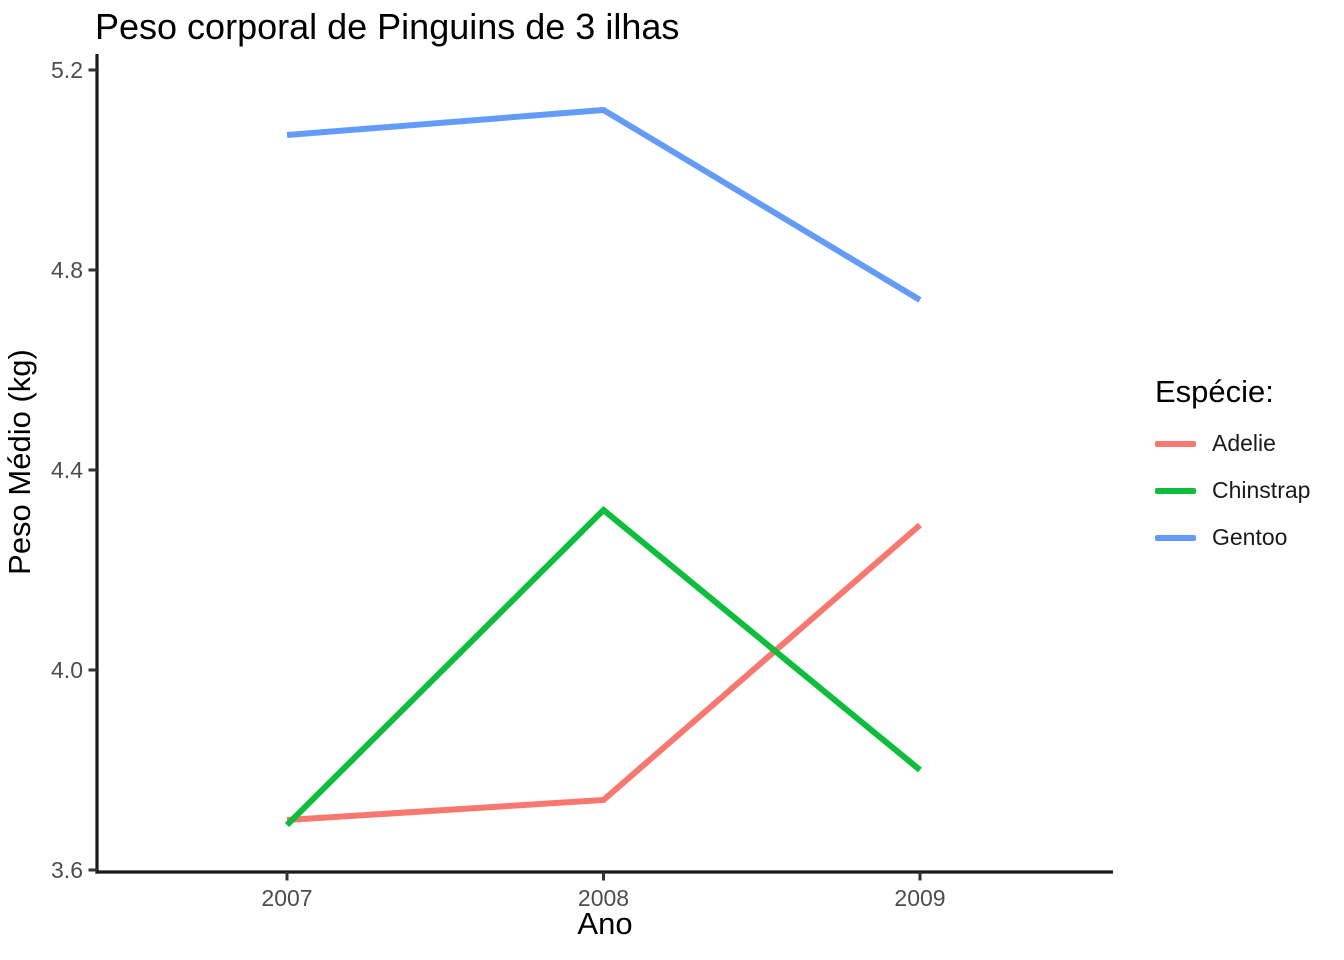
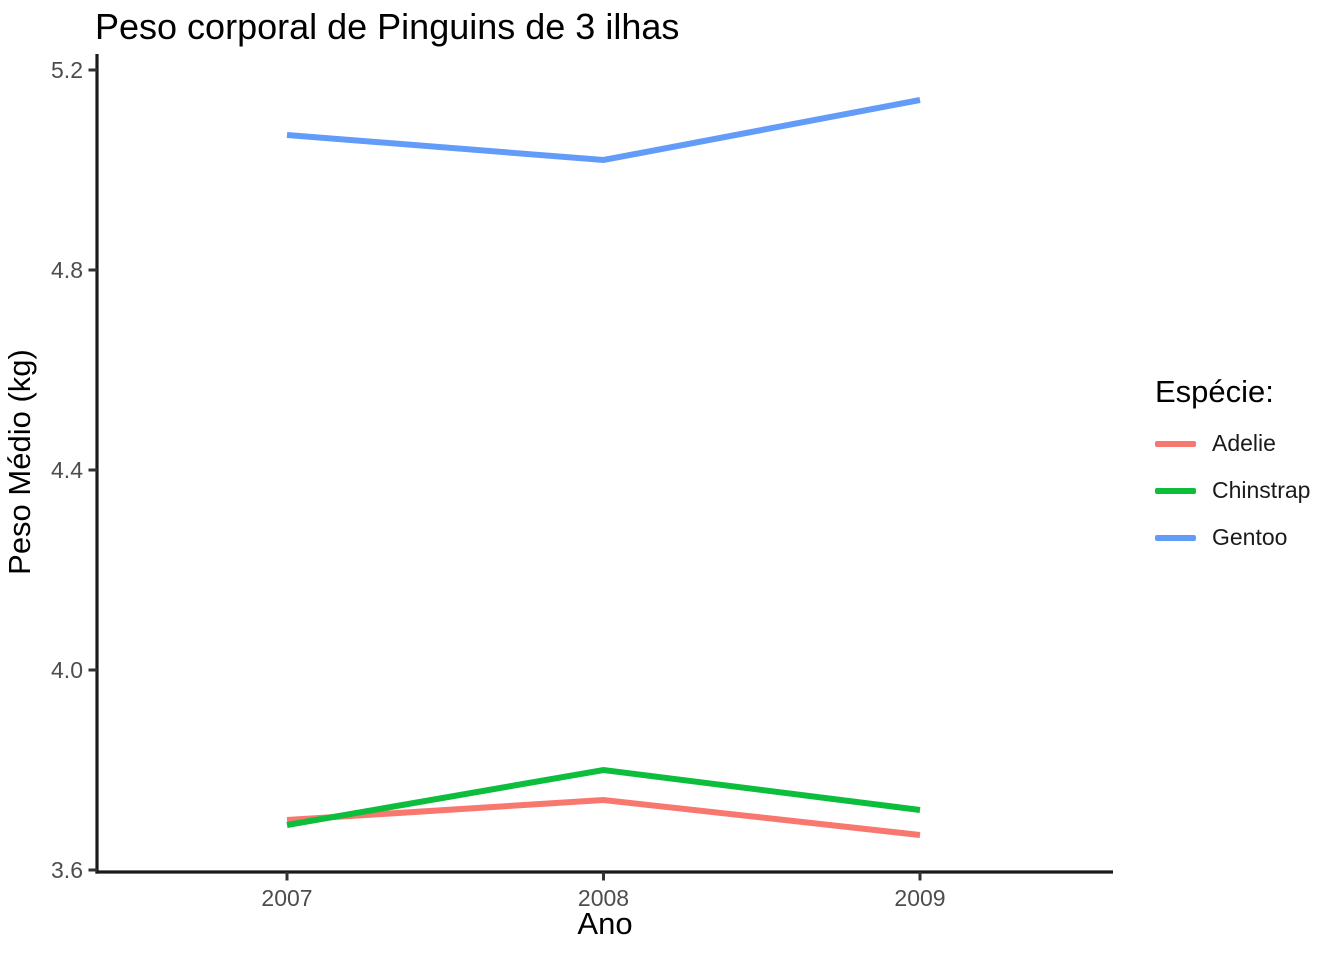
Chinstrap/2008: 4.32 -> 3.80
Gentoo/2008: 5.12 -> 5.02
Adelie/2009: 4.29 -> 3.67
Chinstrap/2009: 3.80 -> 3.72
Gentoo/2009: 4.74 -> 5.14
